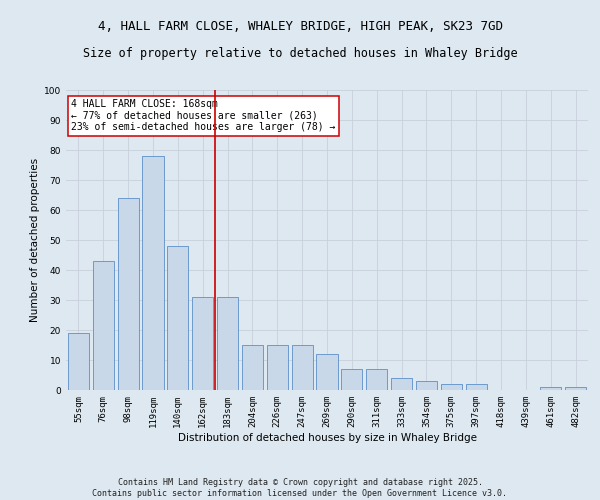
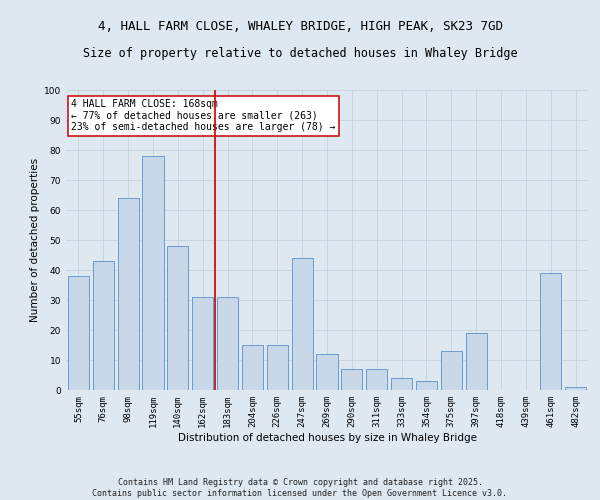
55sqm: 19 -> 38
247sqm: 15 -> 44
375sqm: 2 -> 13
397sqm: 2 -> 19
461sqm: 1 -> 39
